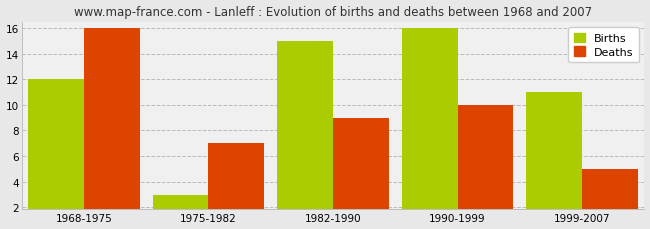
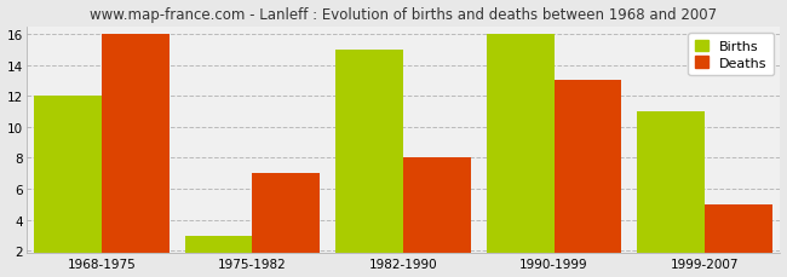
Deaths/1982-1990: 9 -> 8
Deaths/1990-1999: 10 -> 13
